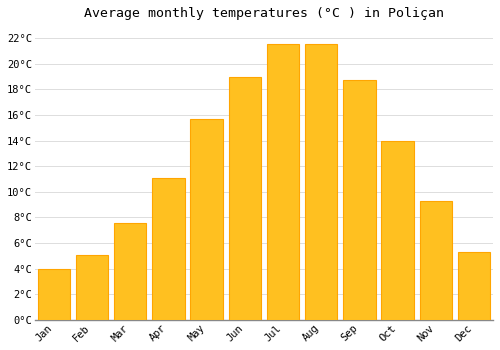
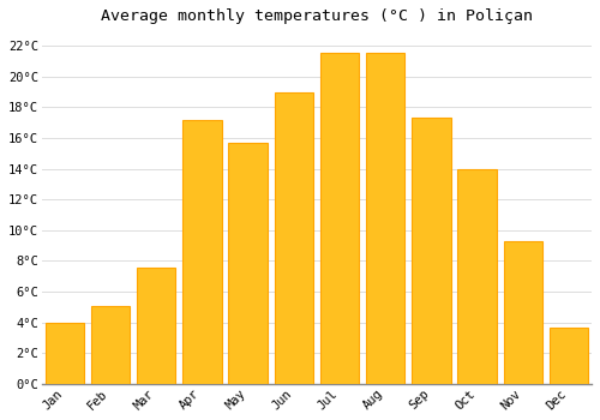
Apr: 11.1°C -> 17.2°C
Sep: 18.7°C -> 17.3°C
Dec: 5.3°C -> 3.7°C
